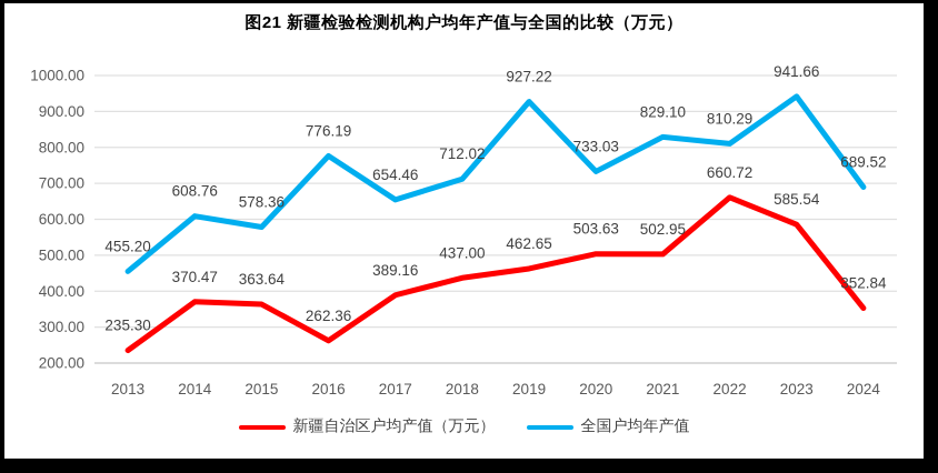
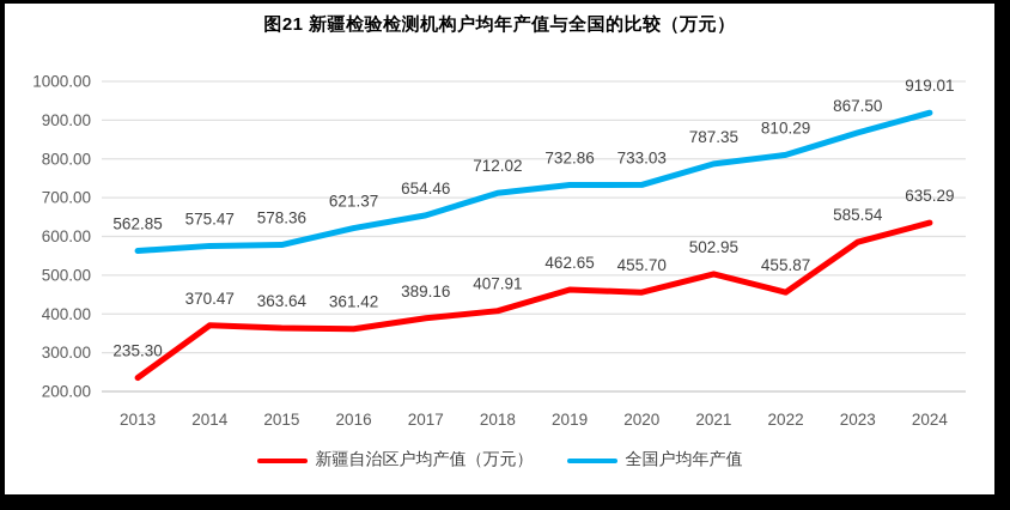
全国户均年产值/2013: 455.20 -> 562.85
全国户均年产值/2014: 608.76 -> 575.47
全国户均年产值/2016: 776.19 -> 621.37
新疆自治区户均产值（万元）/2016: 262.36 -> 361.42
新疆自治区户均产值（万元）/2018: 437.00 -> 407.91
全国户均年产值/2019: 927.22 -> 732.86
新疆自治区户均产值（万元）/2020: 503.63 -> 455.70
全国户均年产值/2021: 829.10 -> 787.35
新疆自治区户均产值（万元）/2022: 660.72 -> 455.87
全国户均年产值/2023: 941.66 -> 867.50
全国户均年产值/2024: 689.52 -> 919.01
新疆自治区户均产值（万元）/2024: 352.84 -> 635.29
